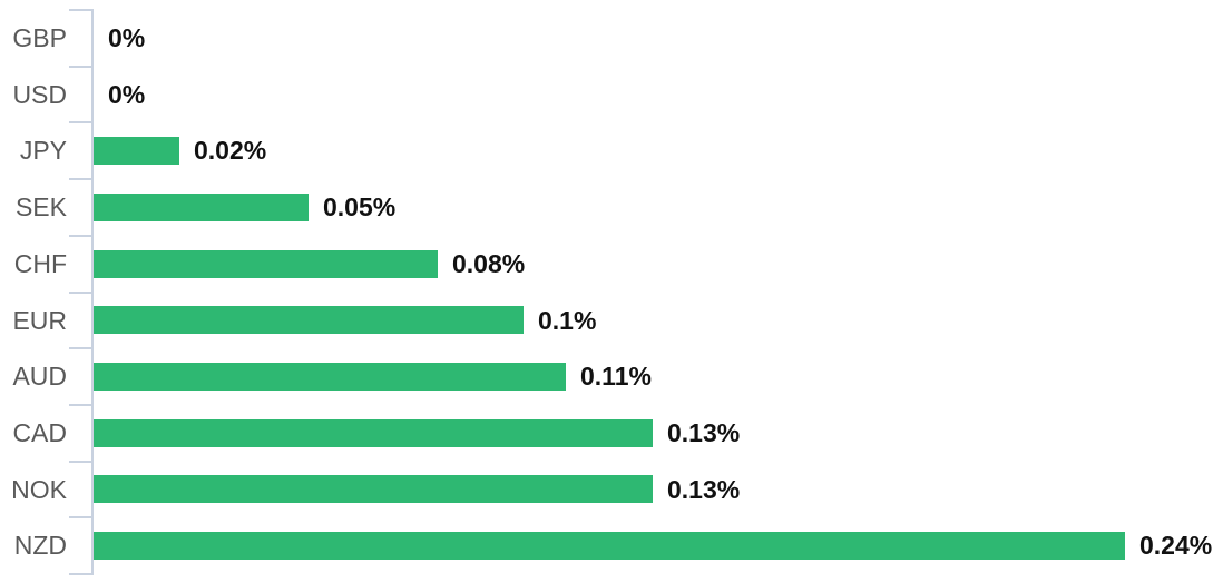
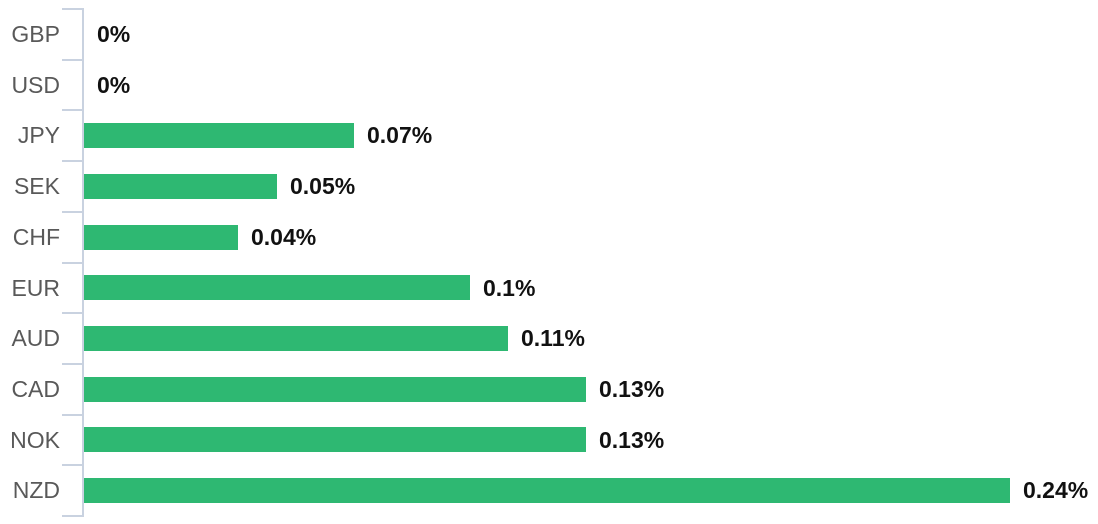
JPY: 0.02% -> 0.07%
CHF: 0.08% -> 0.04%
